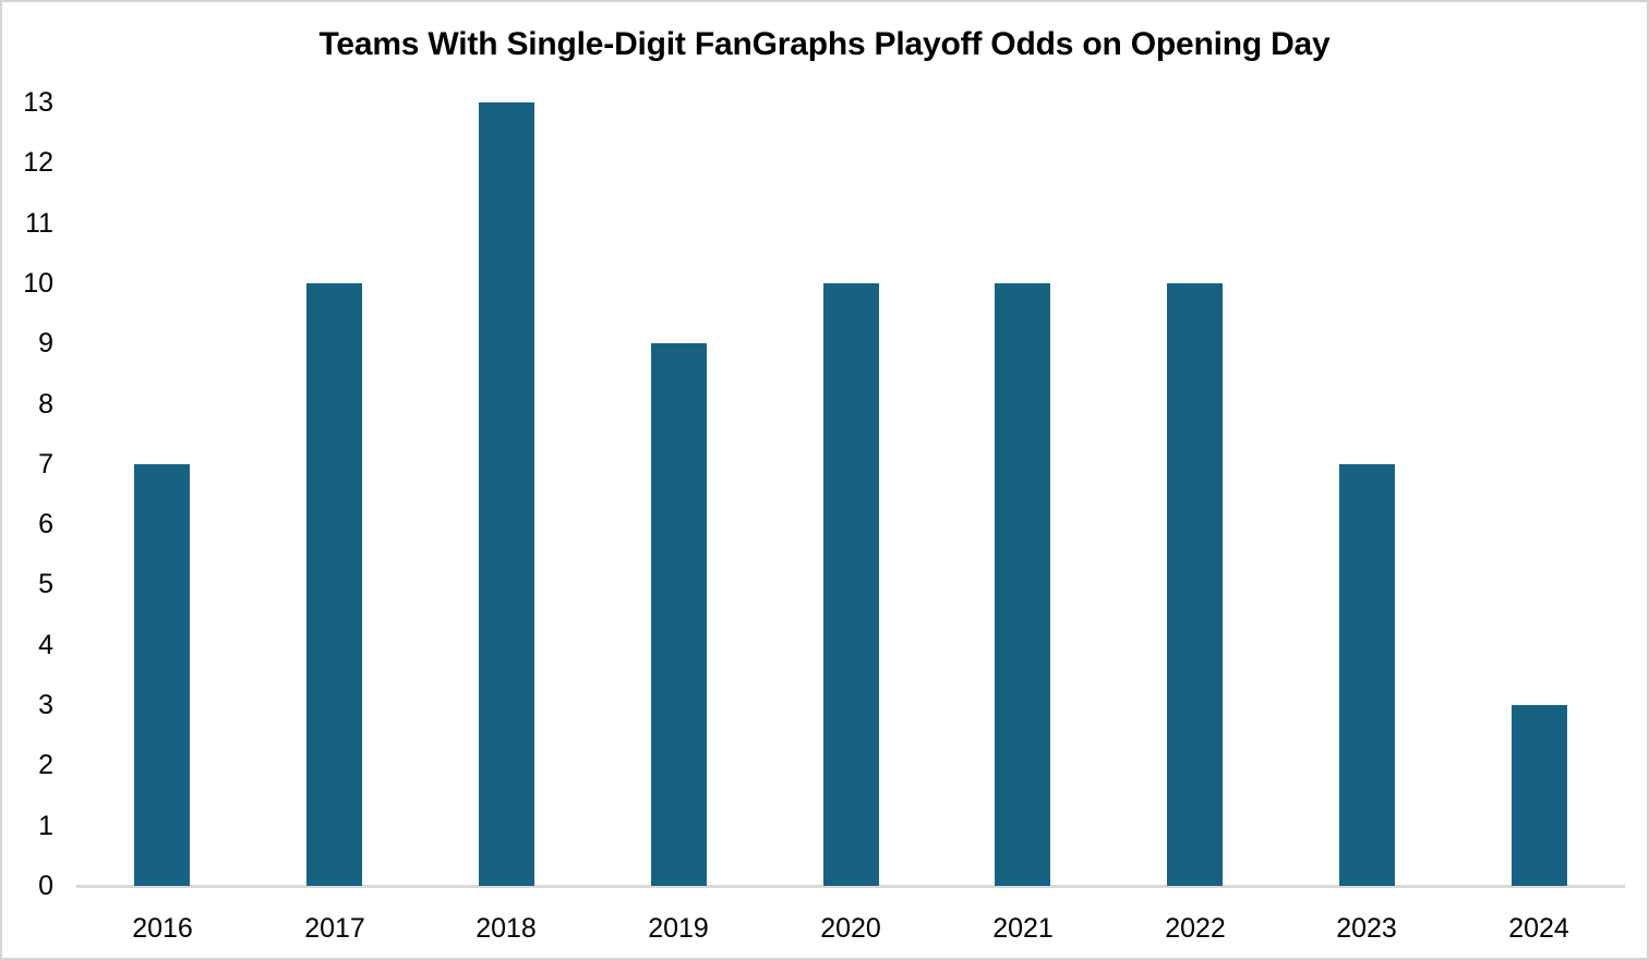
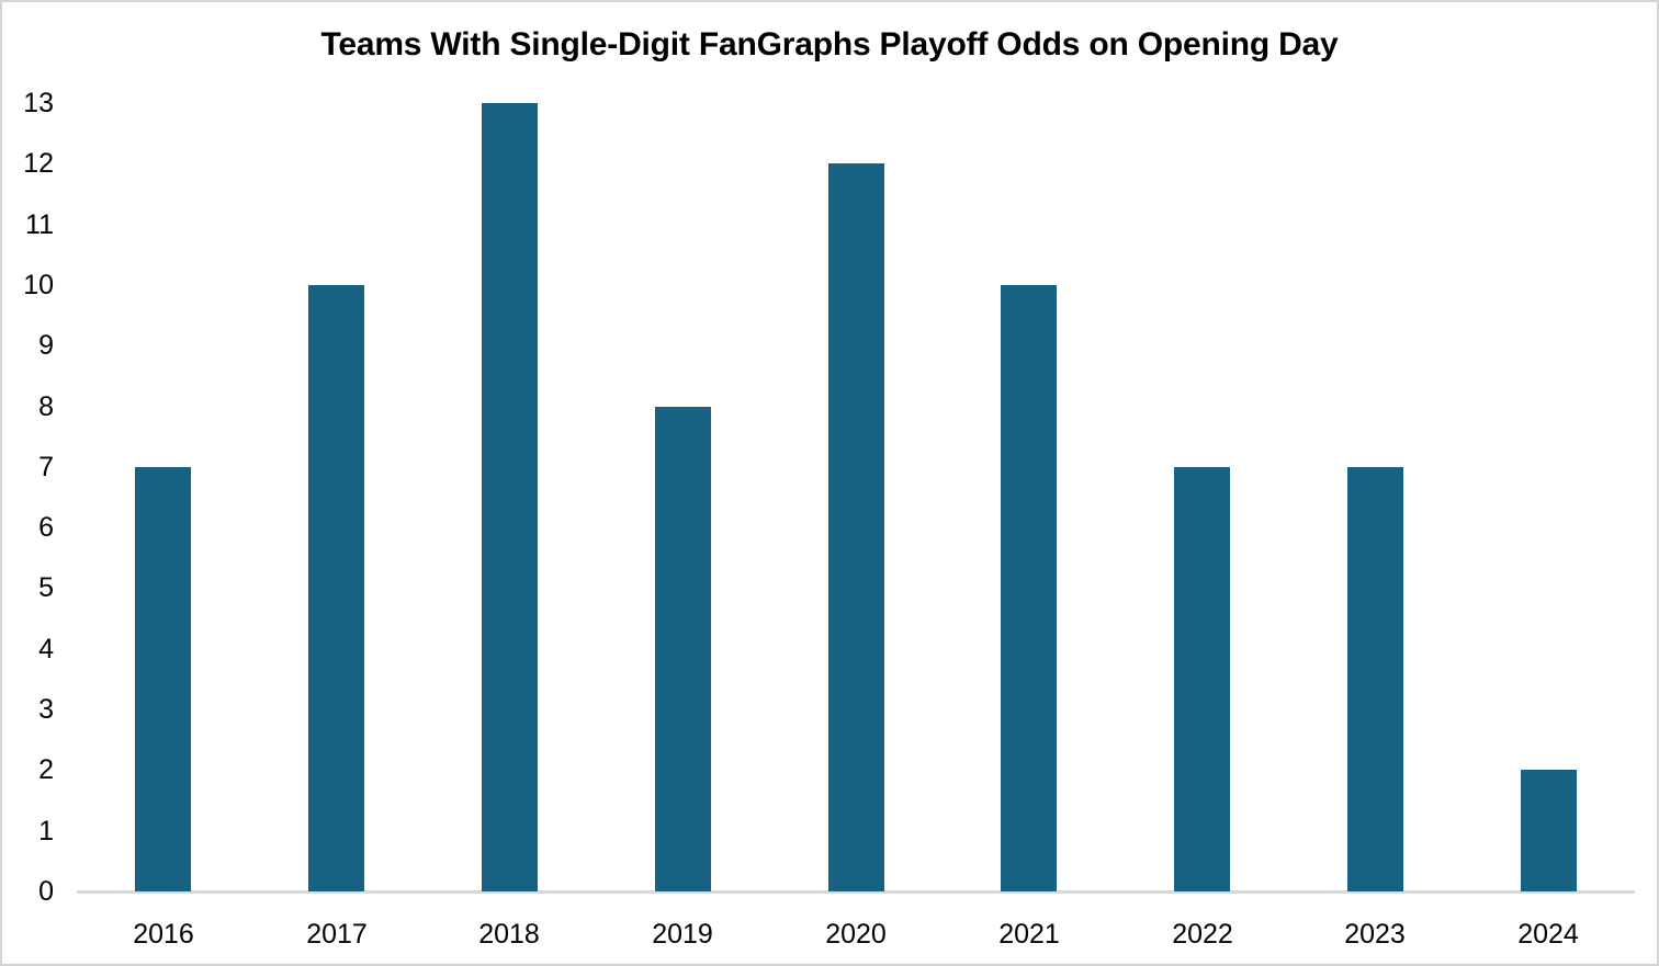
2019: 9 -> 8
2020: 10 -> 12
2022: 10 -> 7
2024: 3 -> 2
